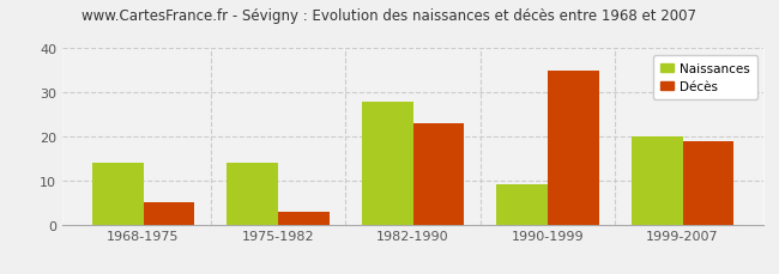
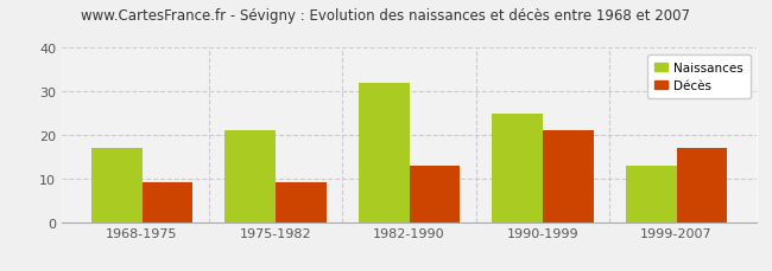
Naissances/1968-1975: 14 -> 17
Décès/1968-1975: 5 -> 9
Naissances/1975-1982: 14 -> 21
Décès/1975-1982: 3 -> 9
Naissances/1982-1990: 28 -> 32
Décès/1982-1990: 23 -> 13
Naissances/1990-1999: 9 -> 25
Décès/1990-1999: 35 -> 21
Naissances/1999-2007: 20 -> 13
Décès/1999-2007: 19 -> 17
